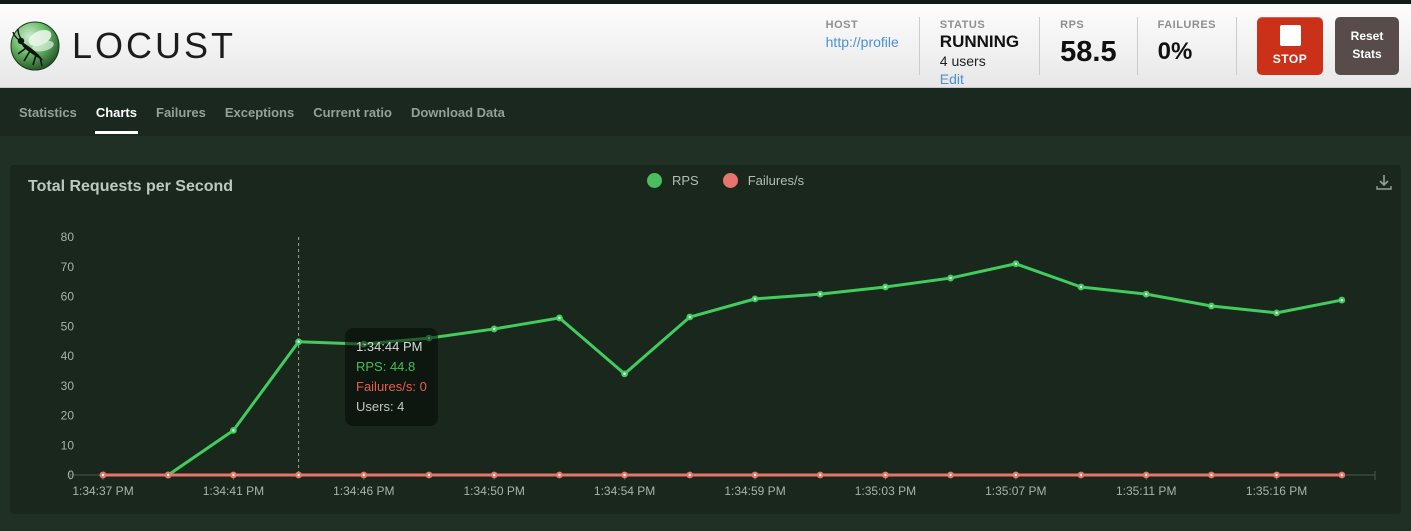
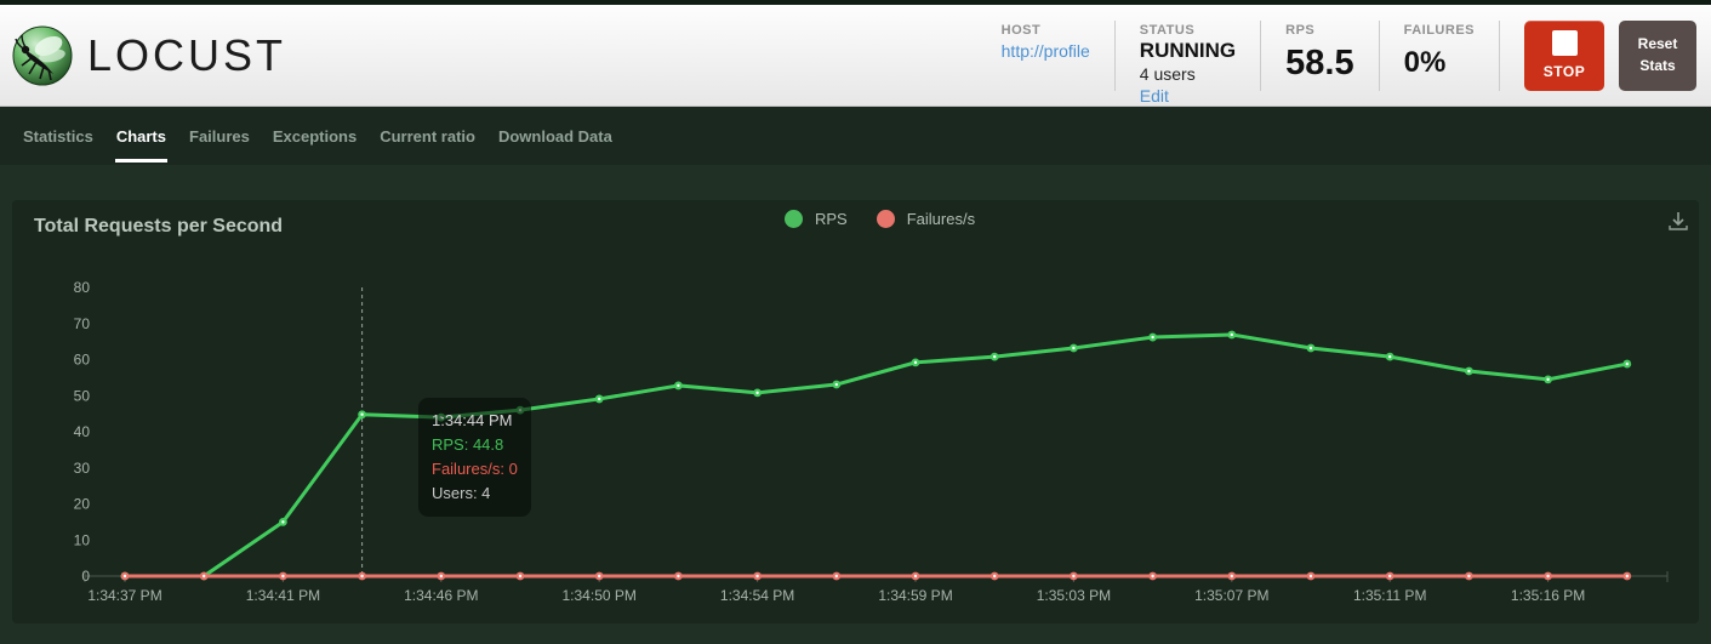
RPS/1:34:54 PM: 34 -> 51
RPS/1:35:07 PM: 71 -> 67
